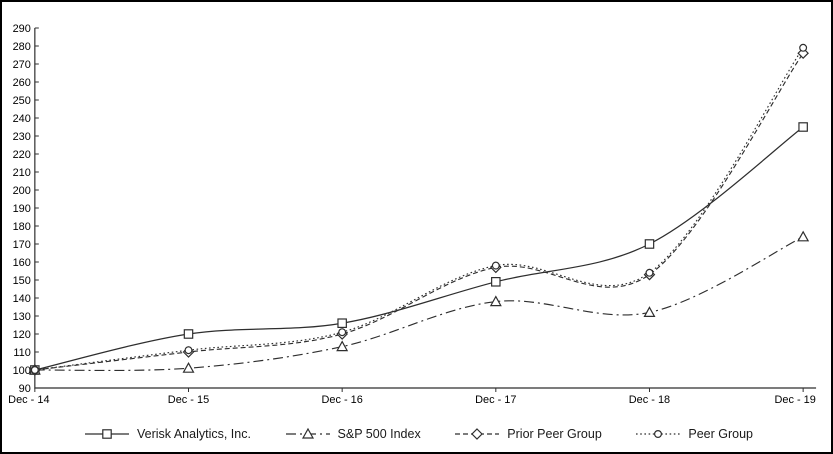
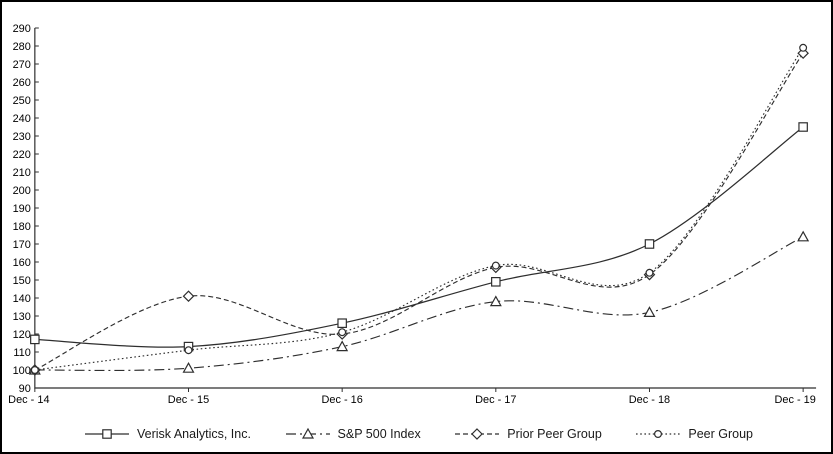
Verisk Analytics, Inc./Dec - 14: 100 -> 117
Verisk Analytics, Inc./Dec - 15: 120 -> 113
Prior Peer Group/Dec - 15: 110 -> 141
